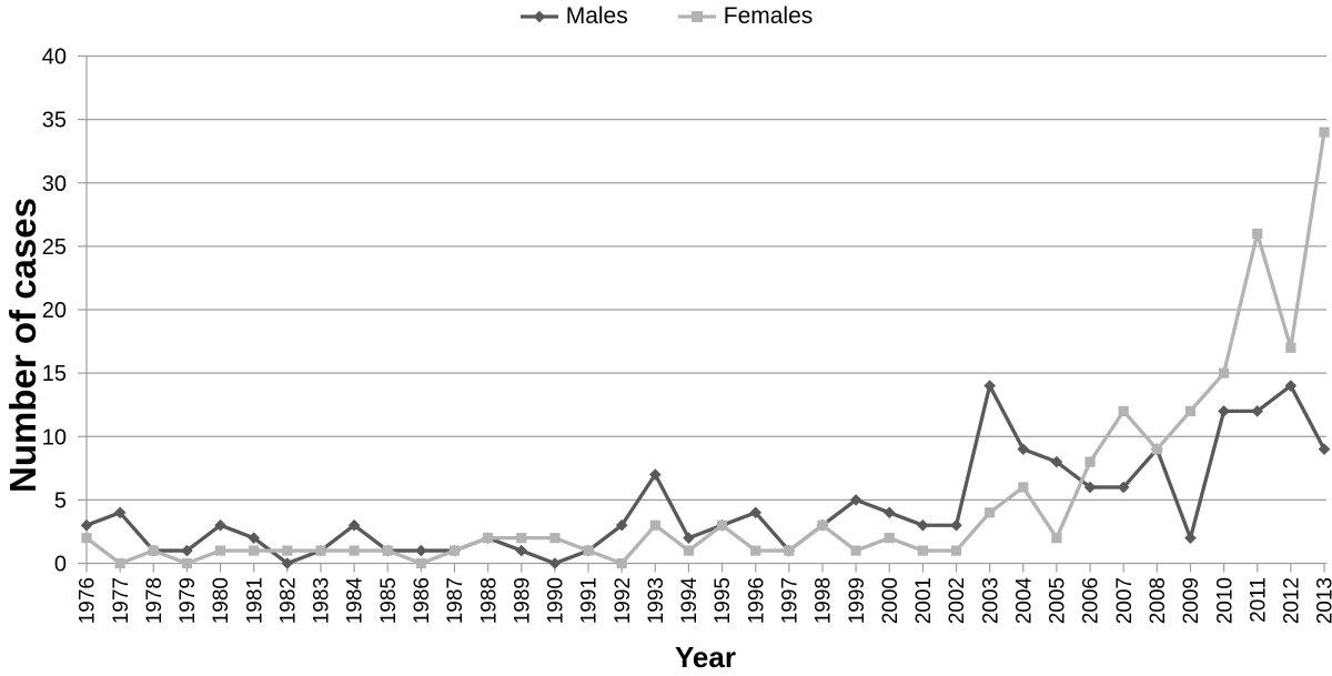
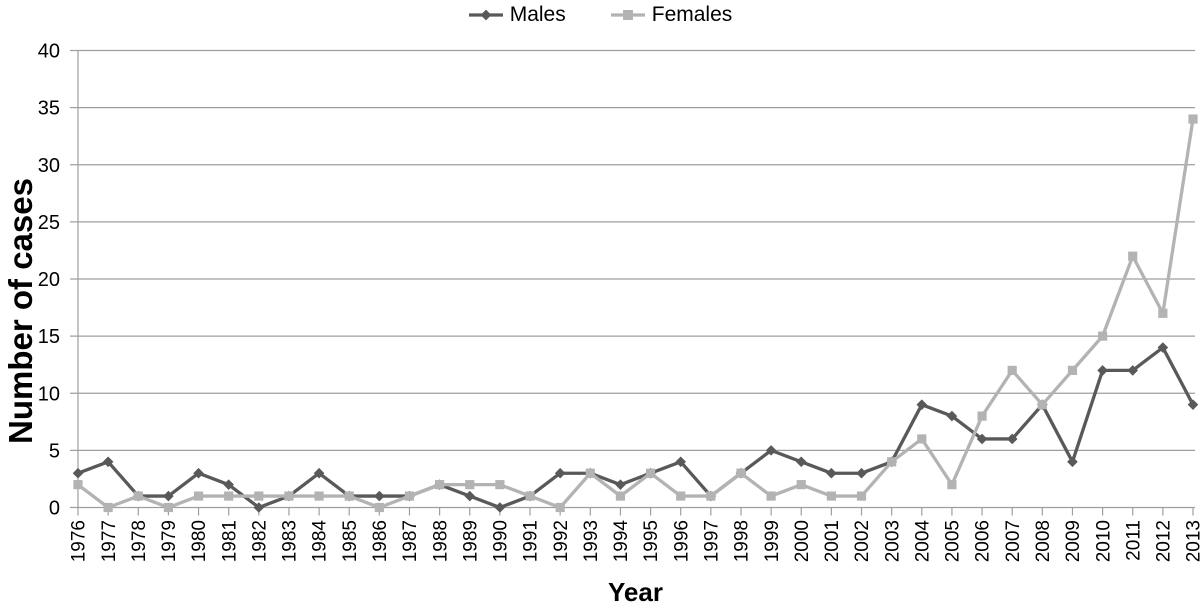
Males/1993: 7 -> 3
Males/2003: 14 -> 4
Males/2009: 2 -> 4
Females/2011: 26 -> 22
